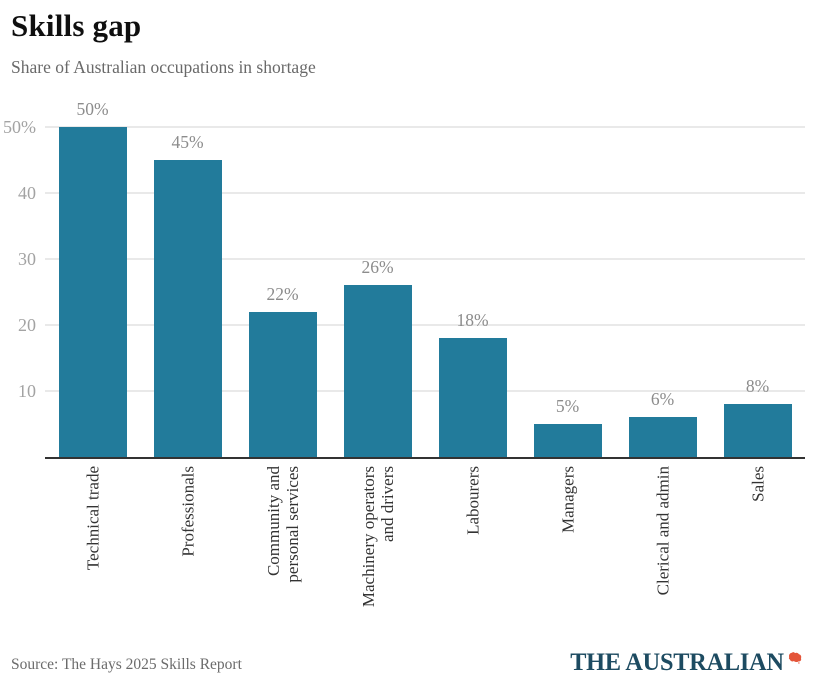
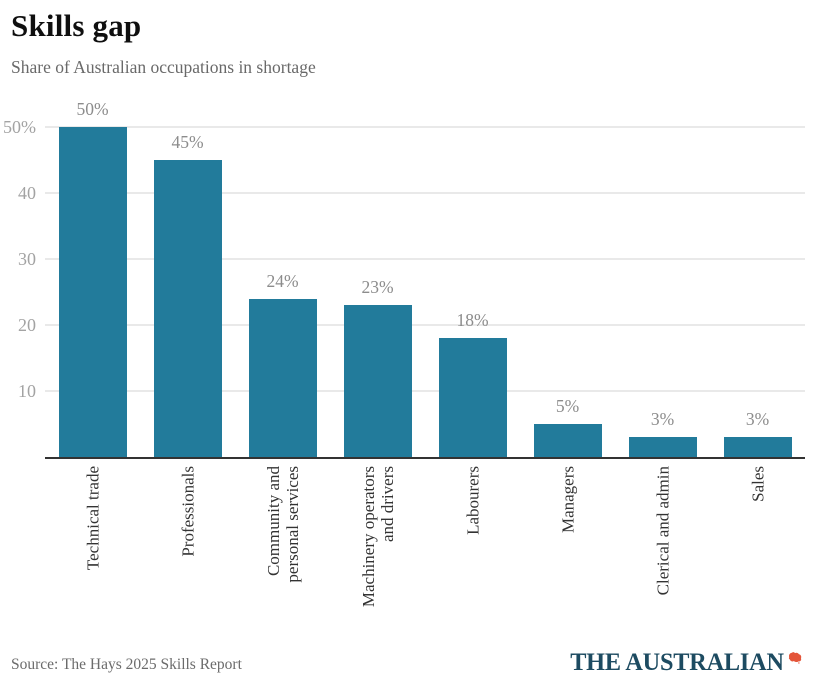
Community and personal services: 22% -> 24%
Machinery operators and drivers: 26% -> 23%
Clerical and admin: 6% -> 3%
Sales: 8% -> 3%
